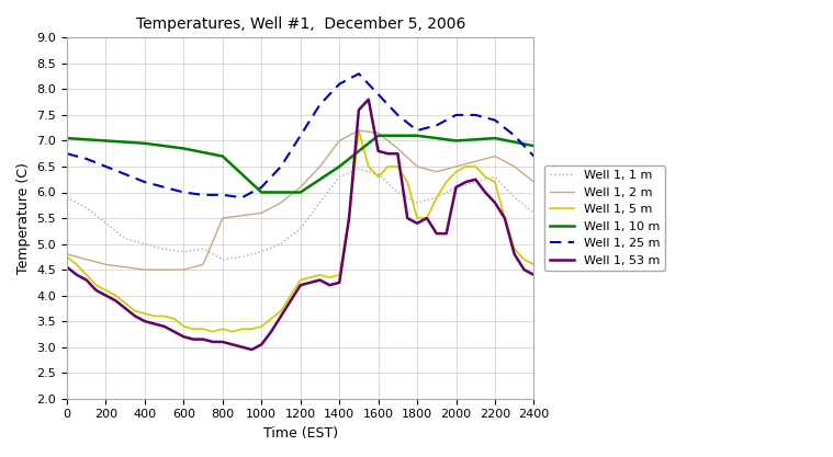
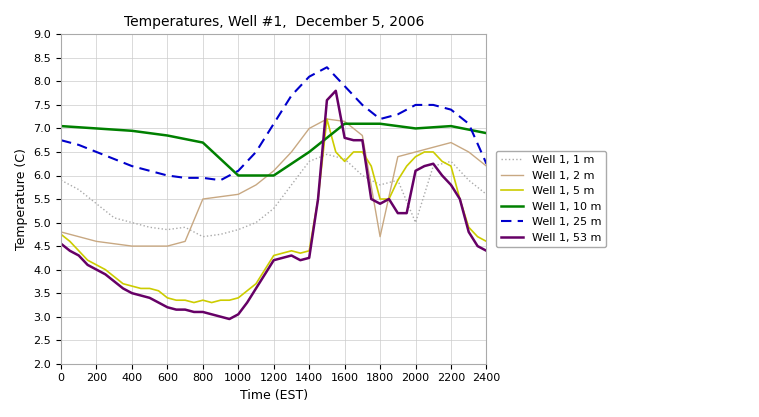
Well 1, 2 m/1800: 6.50 -> 4.70
Well 1, 1 m/2000: 6.10 -> 5.00
Well 1, 25 m/2400: 6.70 -> 6.25
